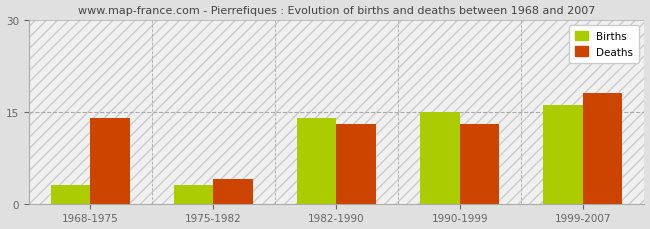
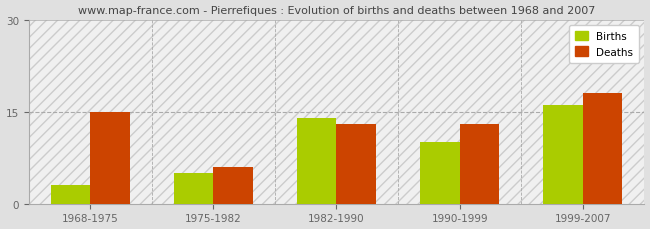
Deaths/1968-1975: 14 -> 15
Births/1975-1982: 3 -> 5
Deaths/1975-1982: 4 -> 6
Births/1990-1999: 15 -> 10
